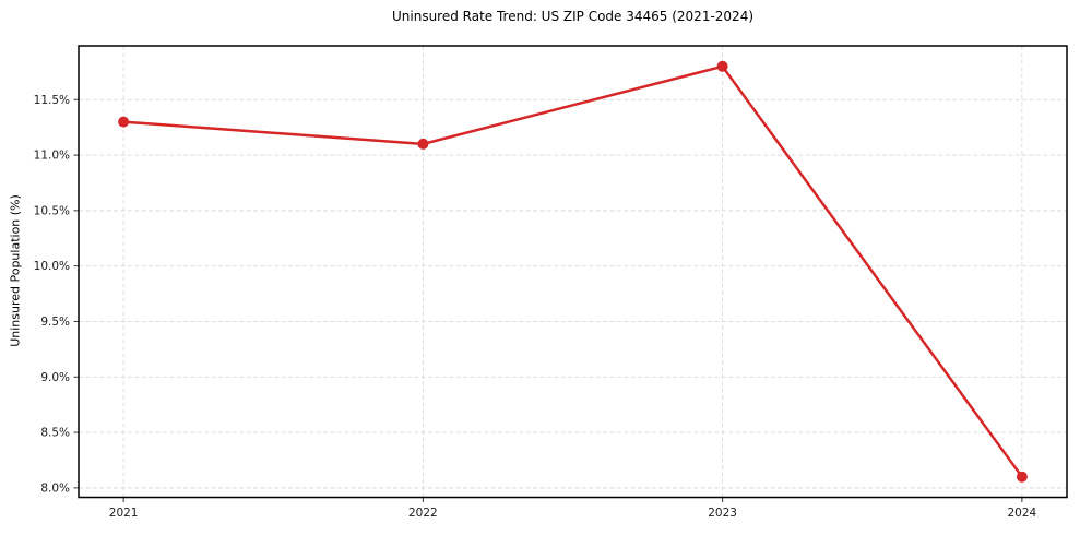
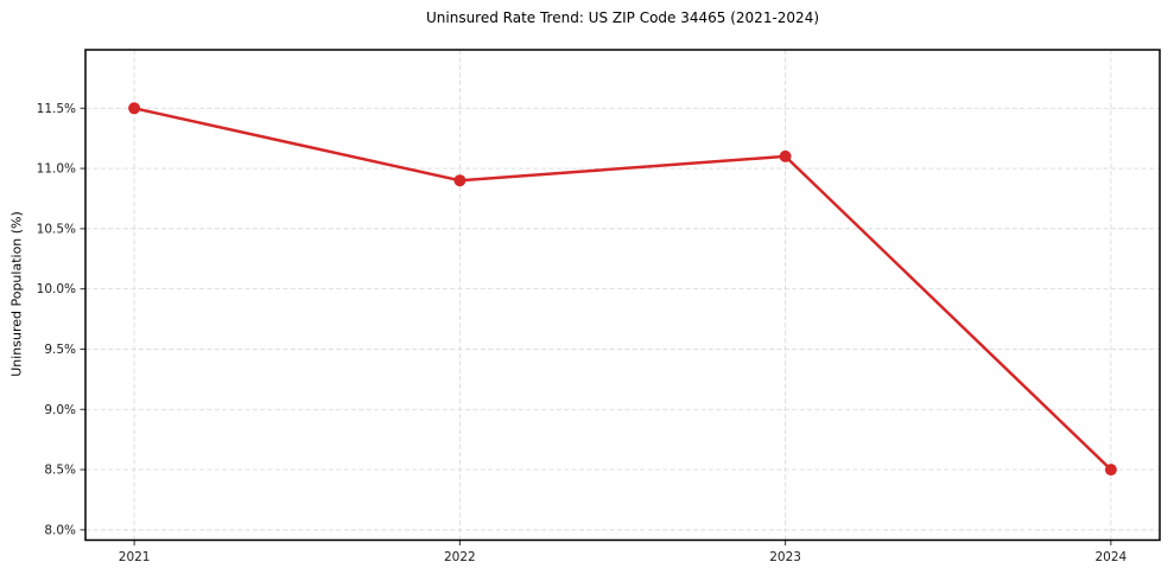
2021: 11.3% -> 11.5%
2022: 11.1% -> 10.9%
2023: 11.8% -> 11.1%
2024: 8.1% -> 8.5%
